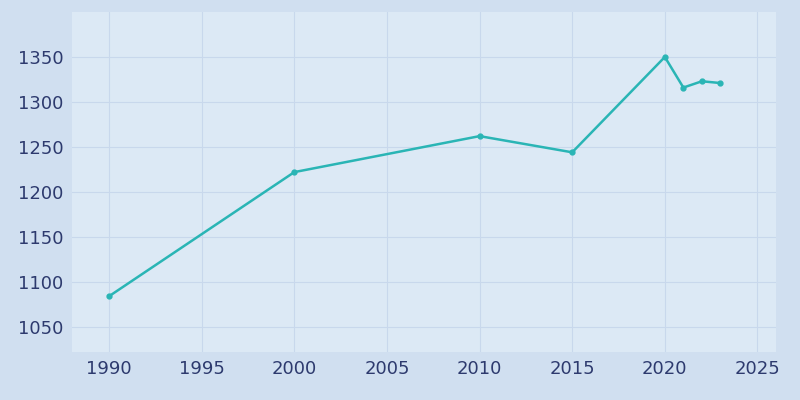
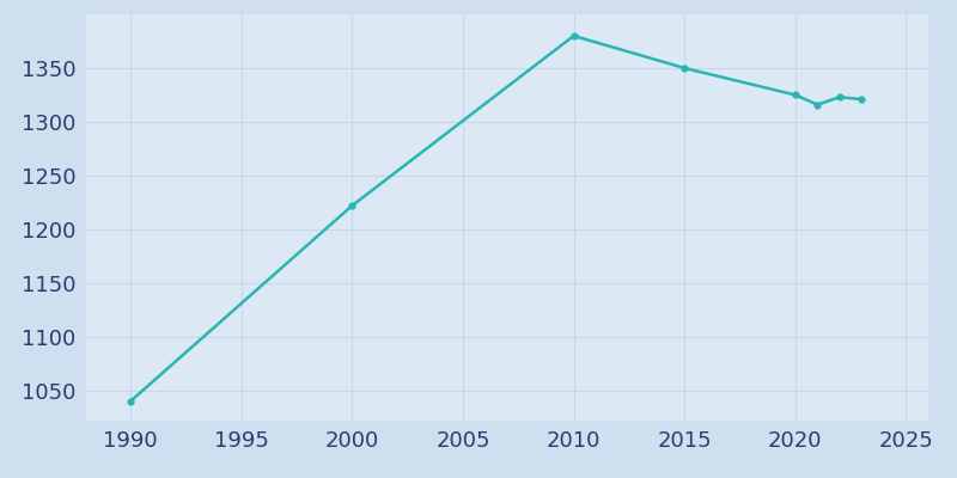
1990: 1084 -> 1040
2010: 1262 -> 1380
2015: 1244 -> 1350
2020: 1350 -> 1325
